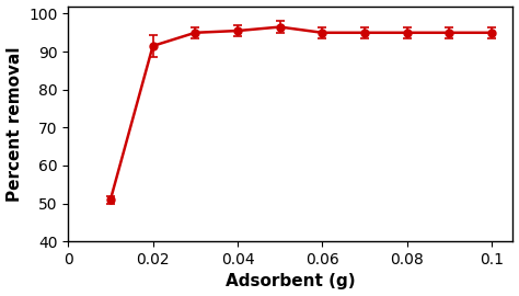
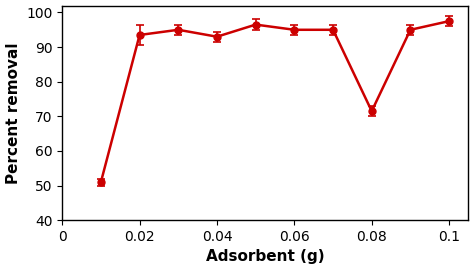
0.02: 91.5 -> 93.5
0.04: 95.5 -> 93.0
0.08: 95.0 -> 71.5
0.1: 95.0 -> 97.5
